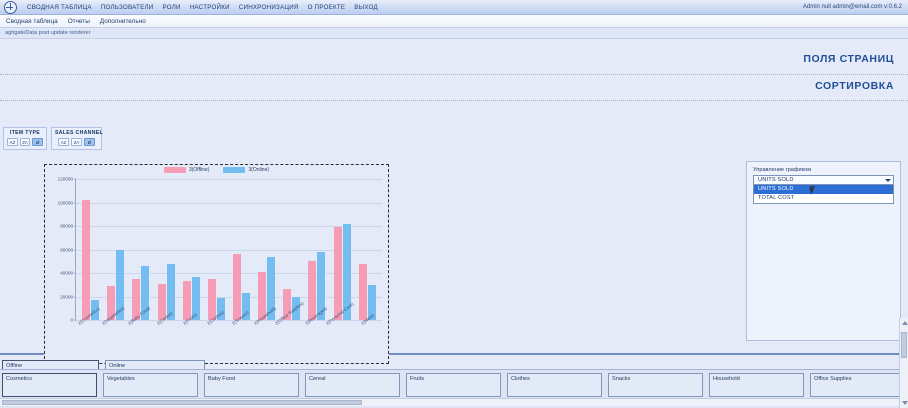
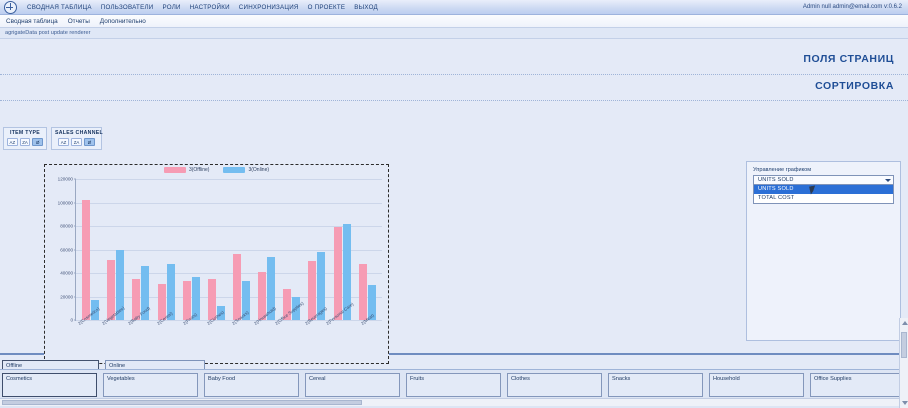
3(Offline)/2(Vegetables): 29000 -> 51000
3(Online)/2(Clothes): 19000 -> 12000
3(Online)/2(Snacks): 23000 -> 33000
